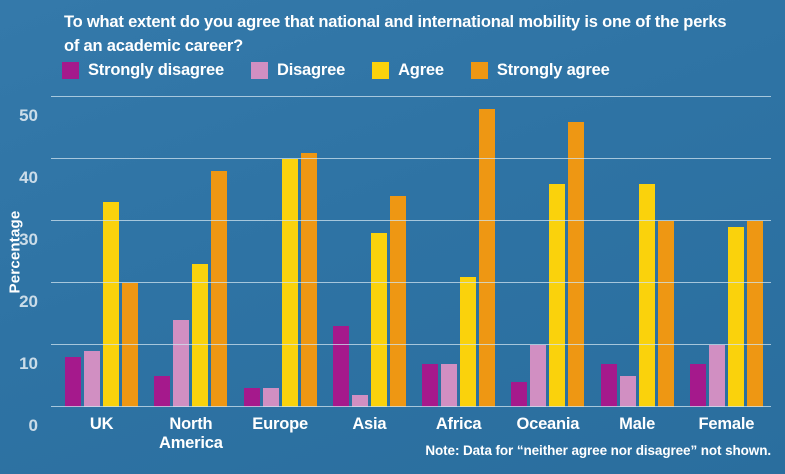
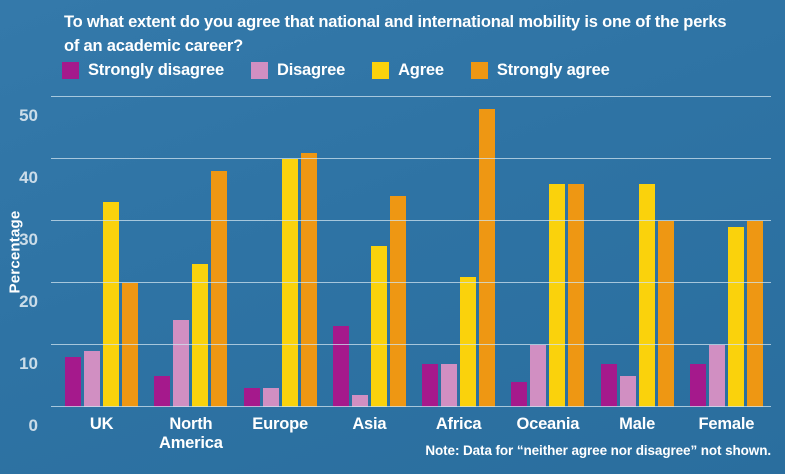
Agree/Asia: 28 -> 26
Strongly agree/Oceania: 46 -> 36
